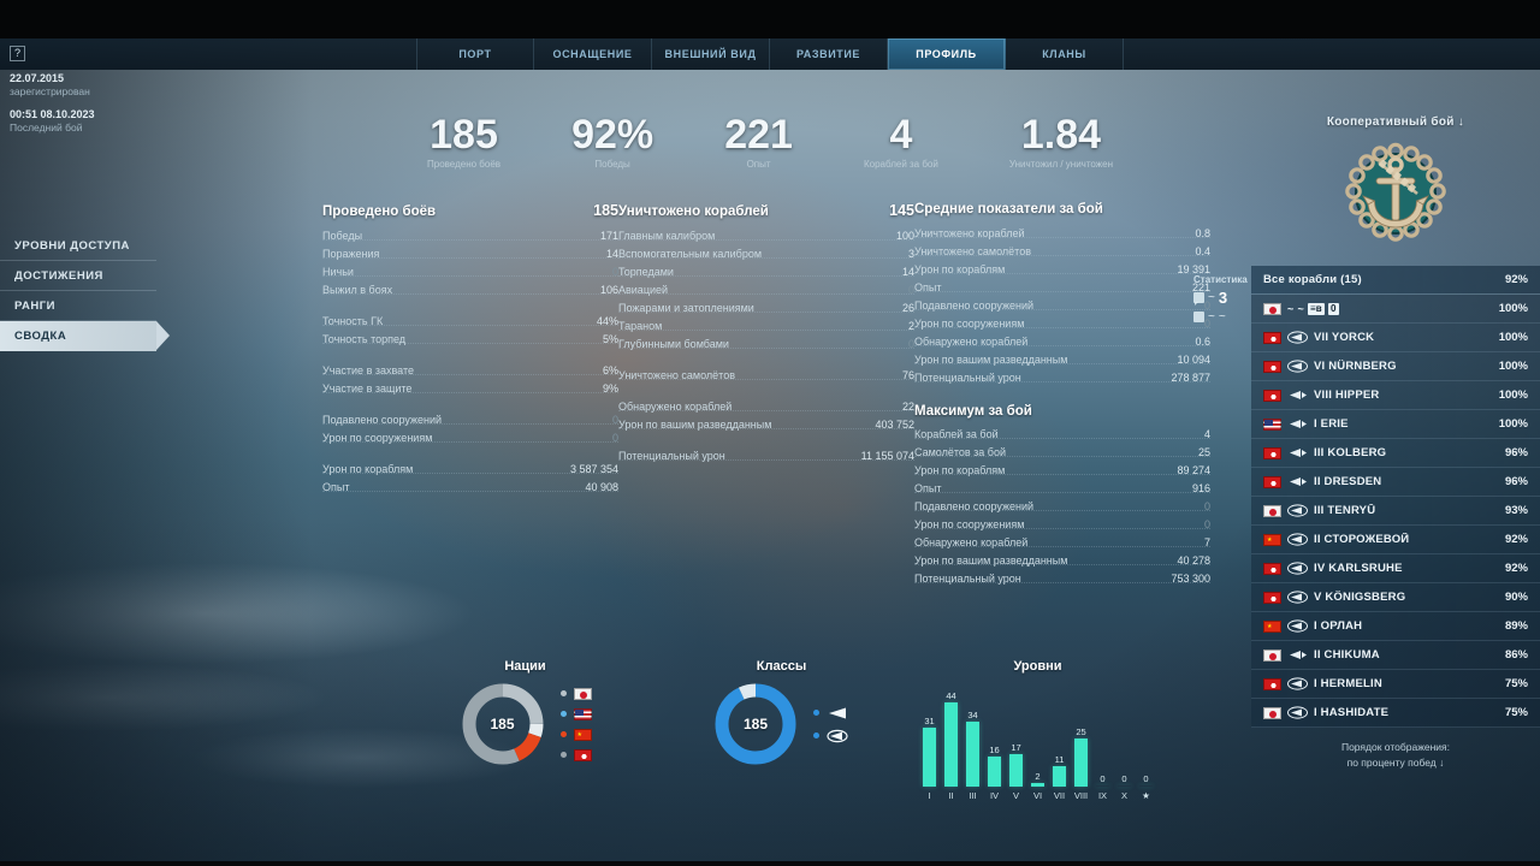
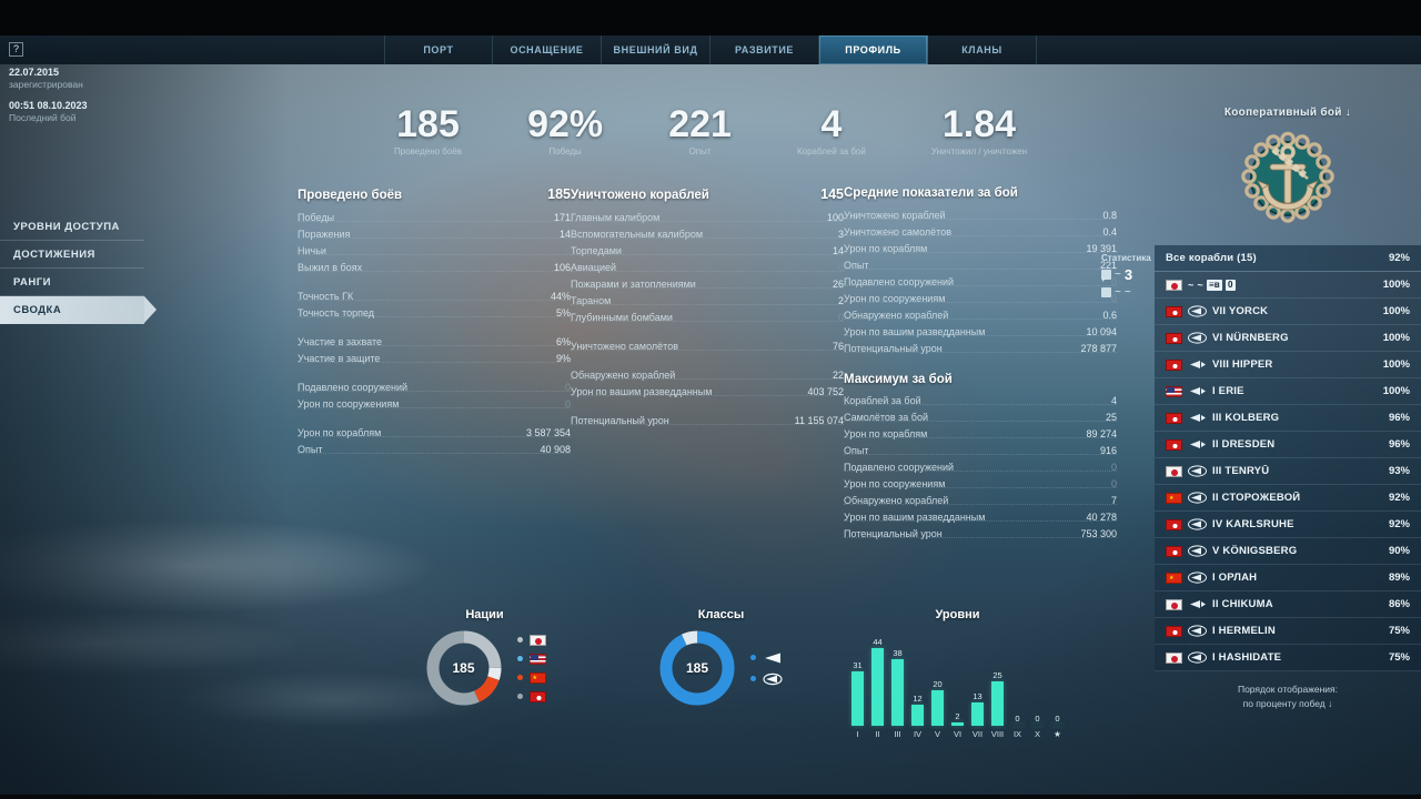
Уровни/III: 34 -> 38
Уровни/IV: 16 -> 12
Уровни/V: 17 -> 20
Уровни/VII: 11 -> 13
